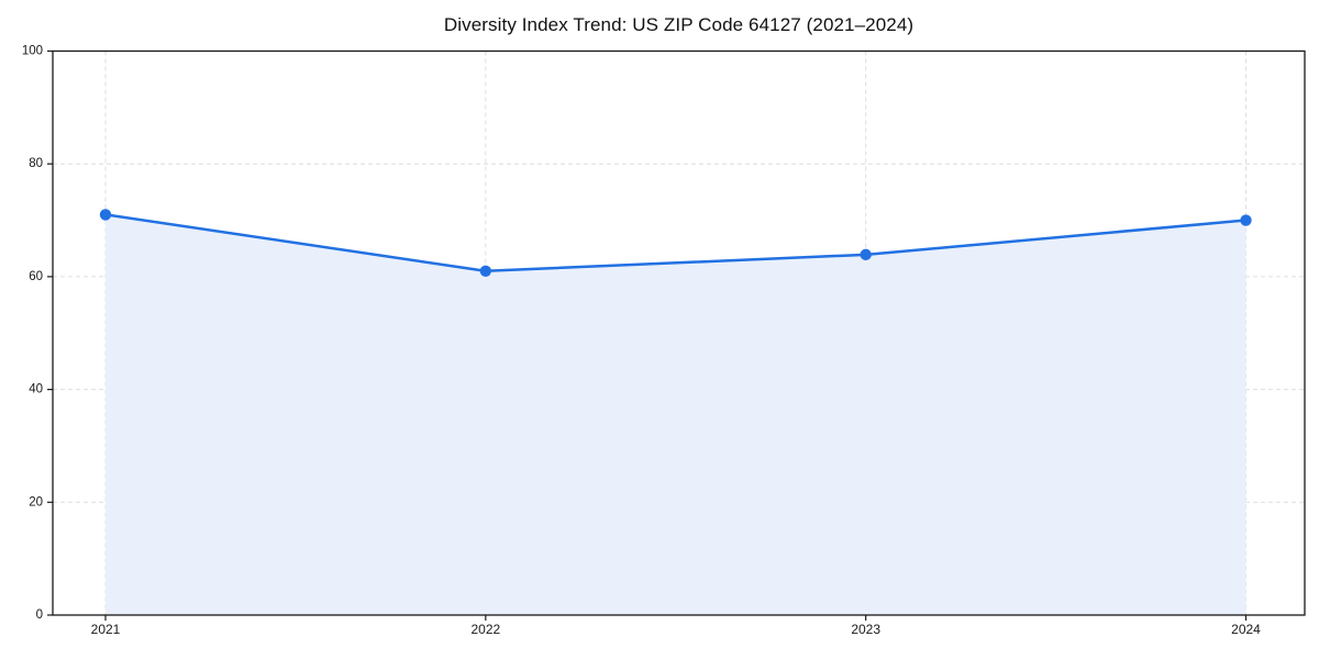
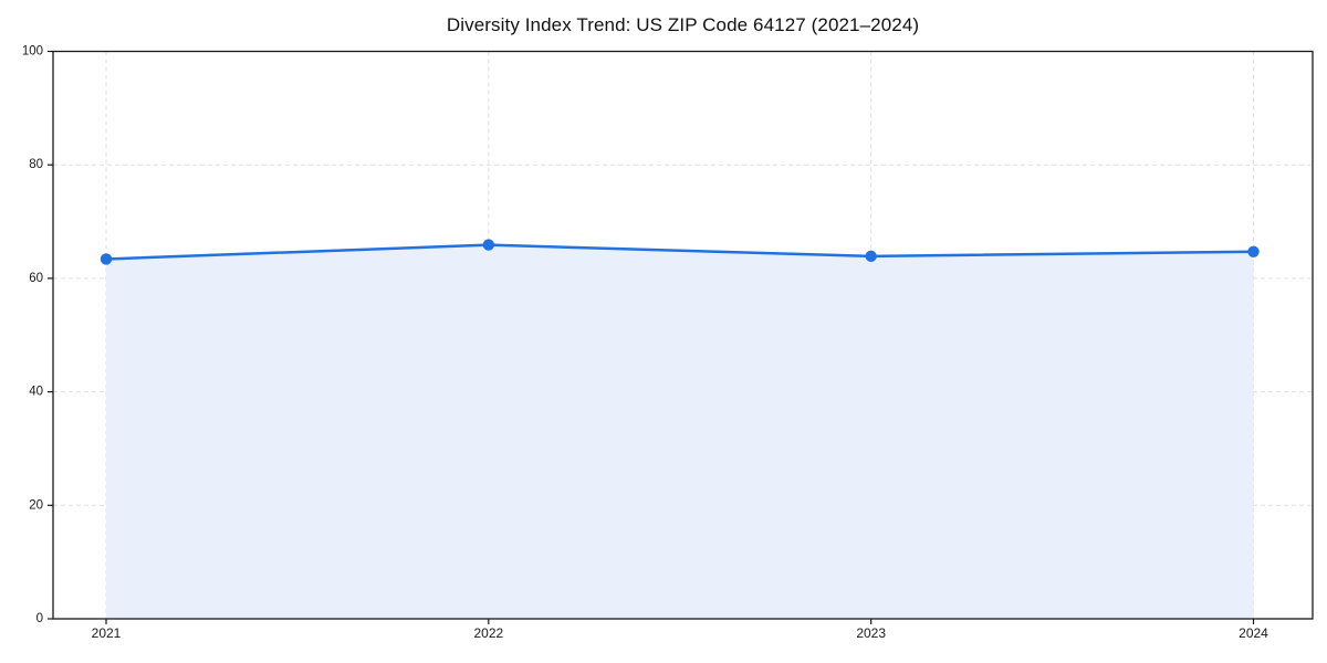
2021: 71 -> 63
2022: 61 -> 66
2024: 70 -> 65
